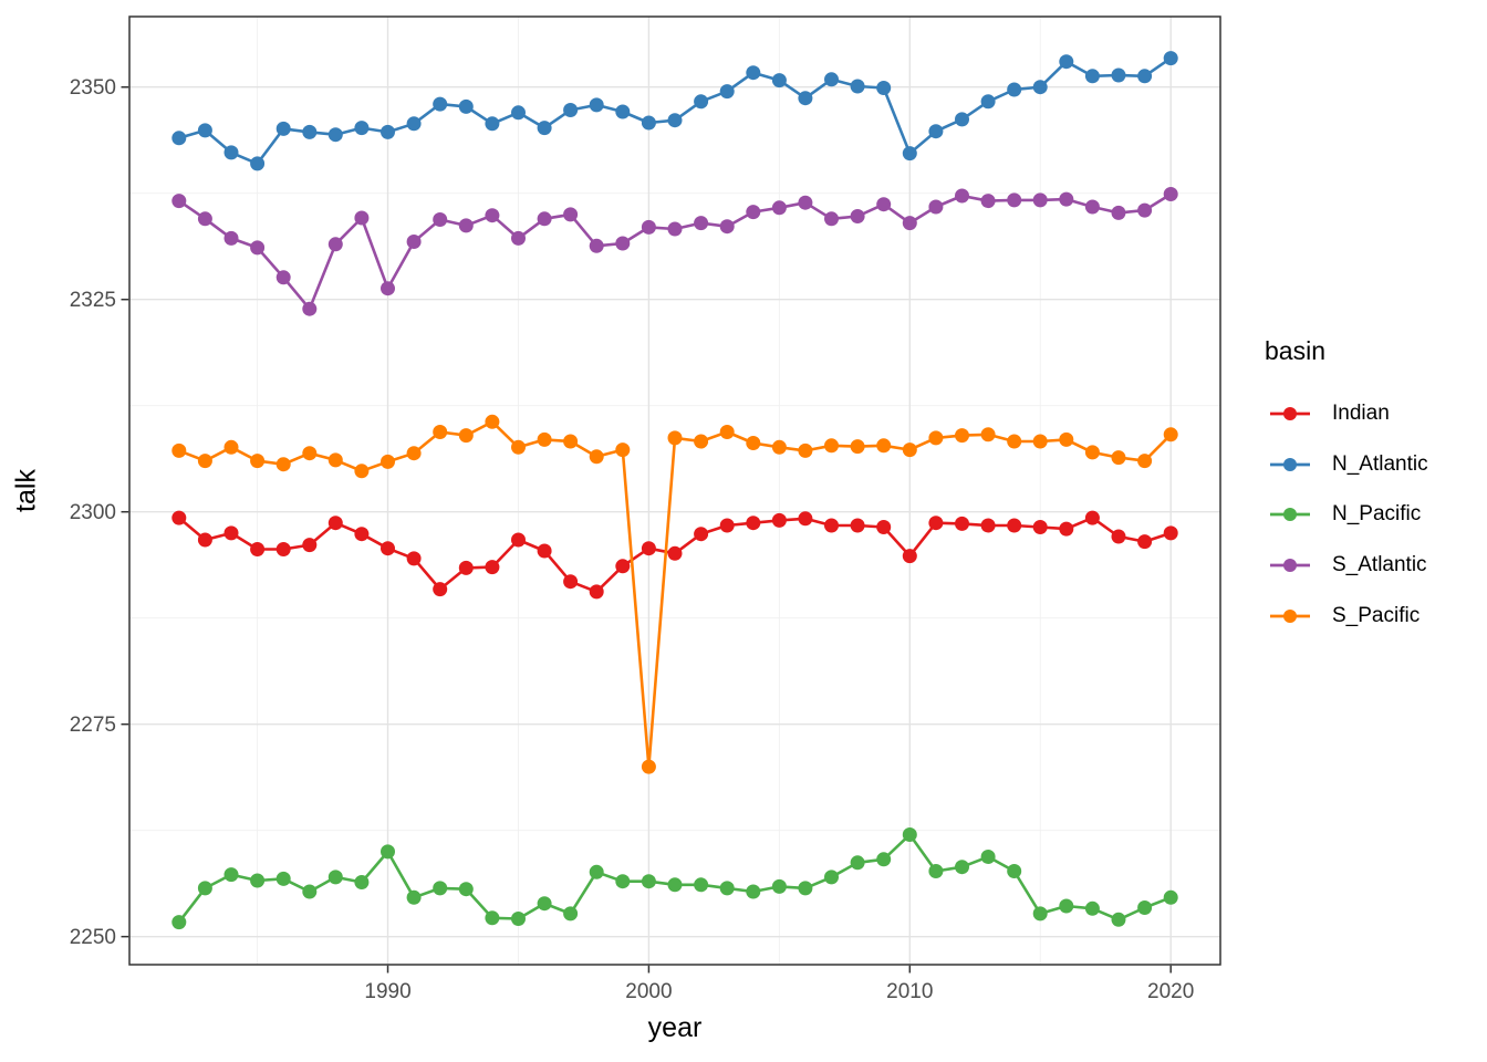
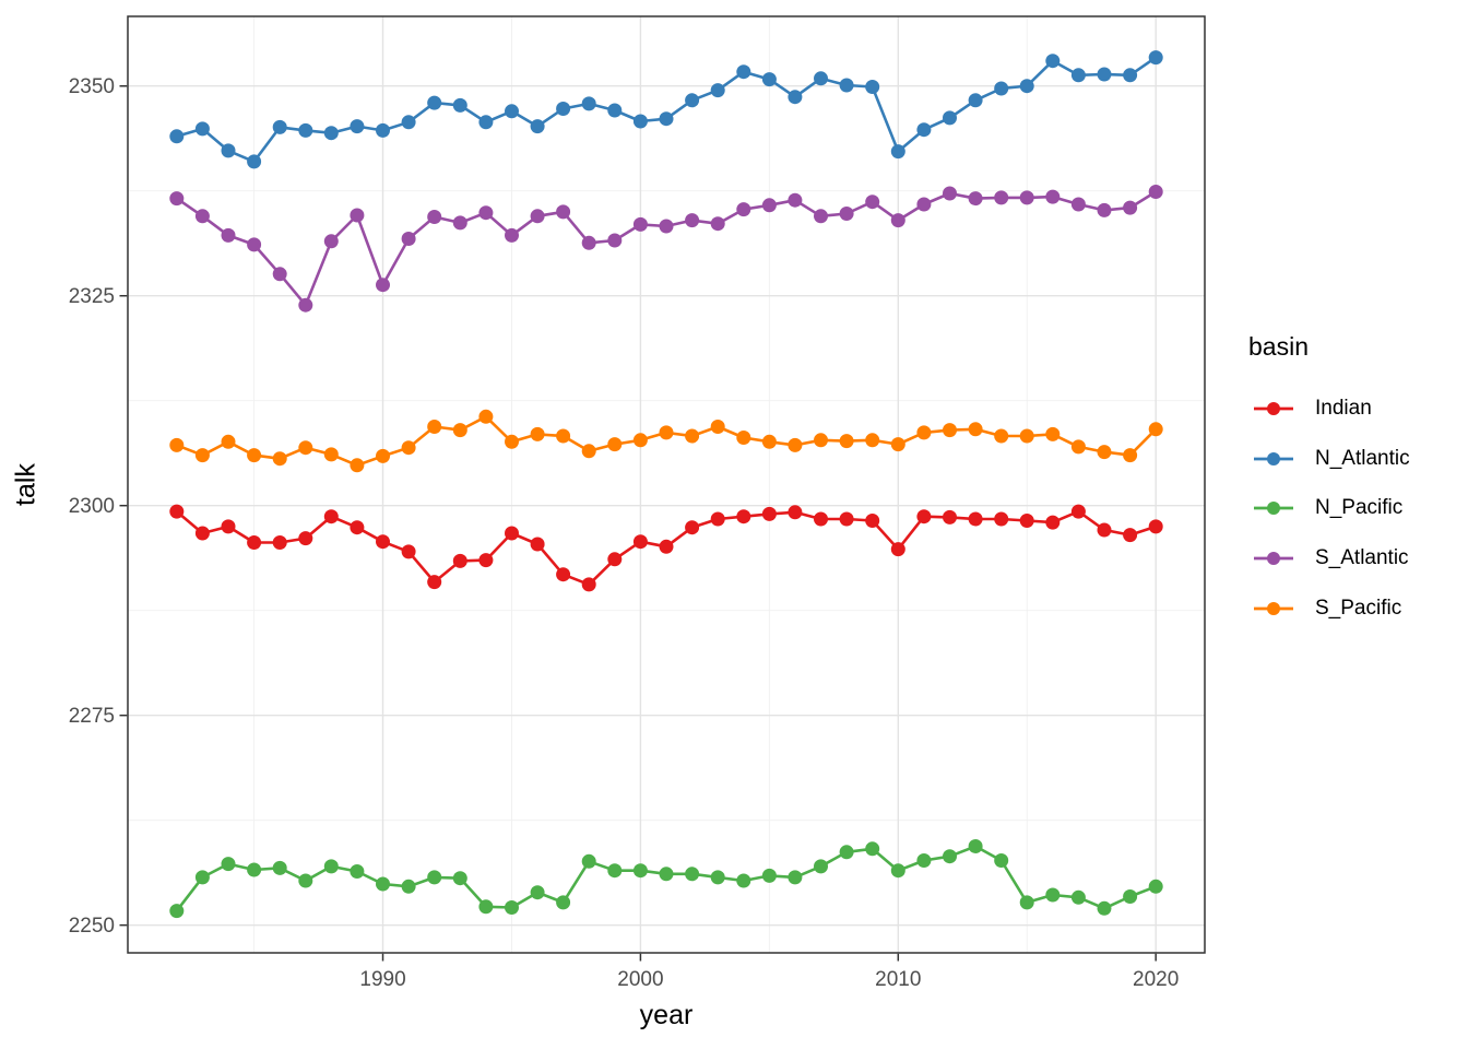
N_Pacific/1990: 2260 -> 2255
S_Pacific/2000: 2270 -> 2308
N_Pacific/2010: 2262 -> 2256
